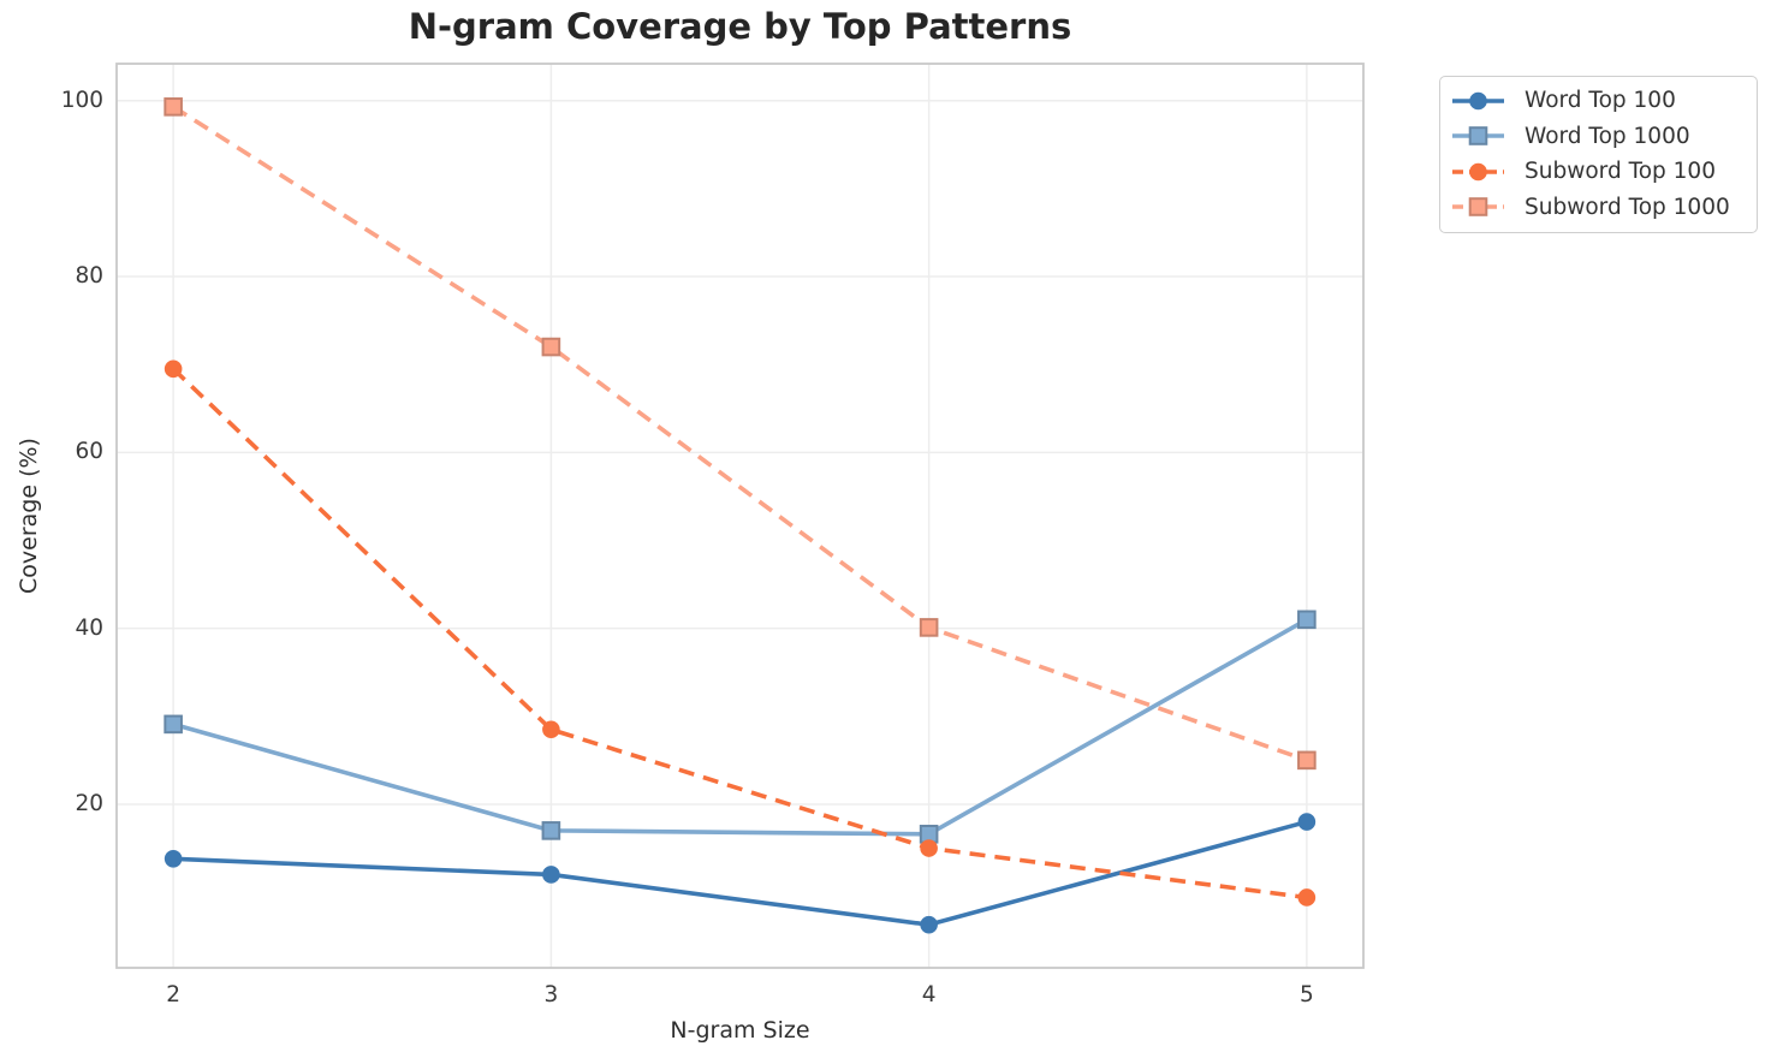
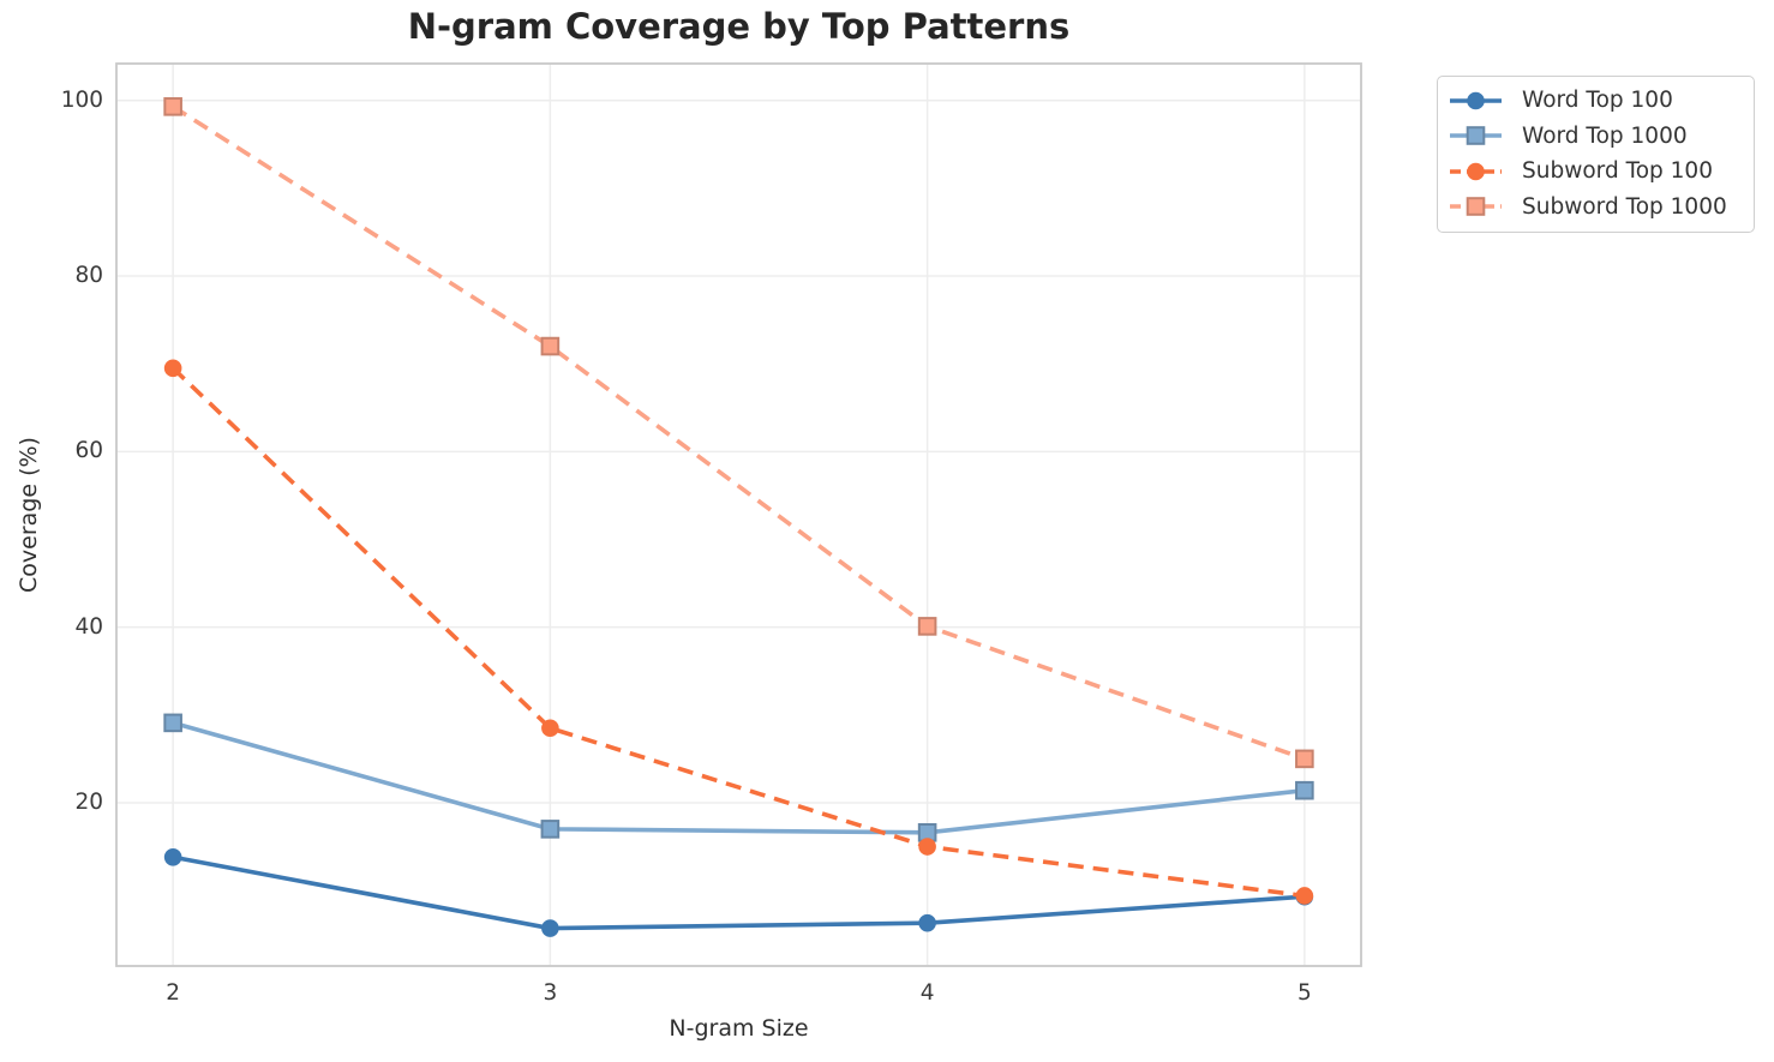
Word Top 100/3: 12 -> 6
Word Top 100/5: 18 -> 9
Word Top 1000/5: 41 -> 21
